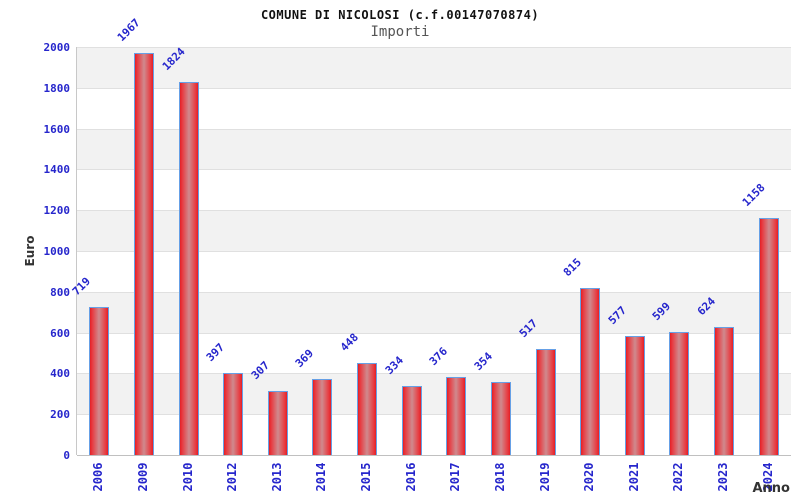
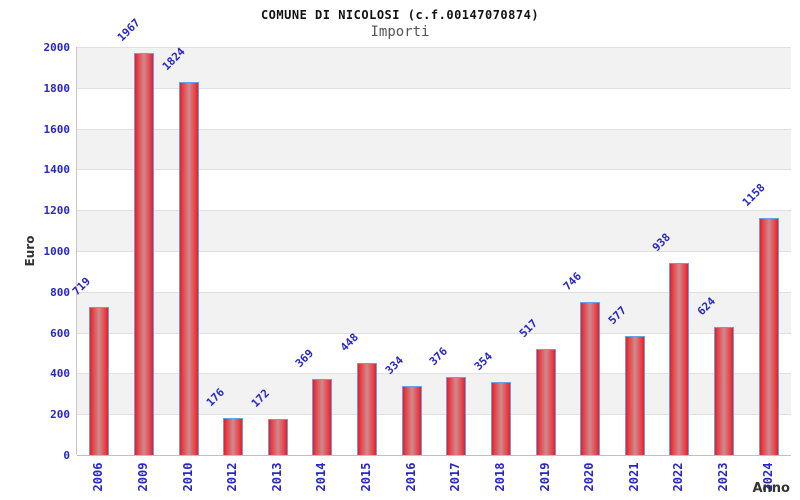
2012: 397 -> 176
2013: 307 -> 172
2020: 815 -> 746
2022: 599 -> 938
